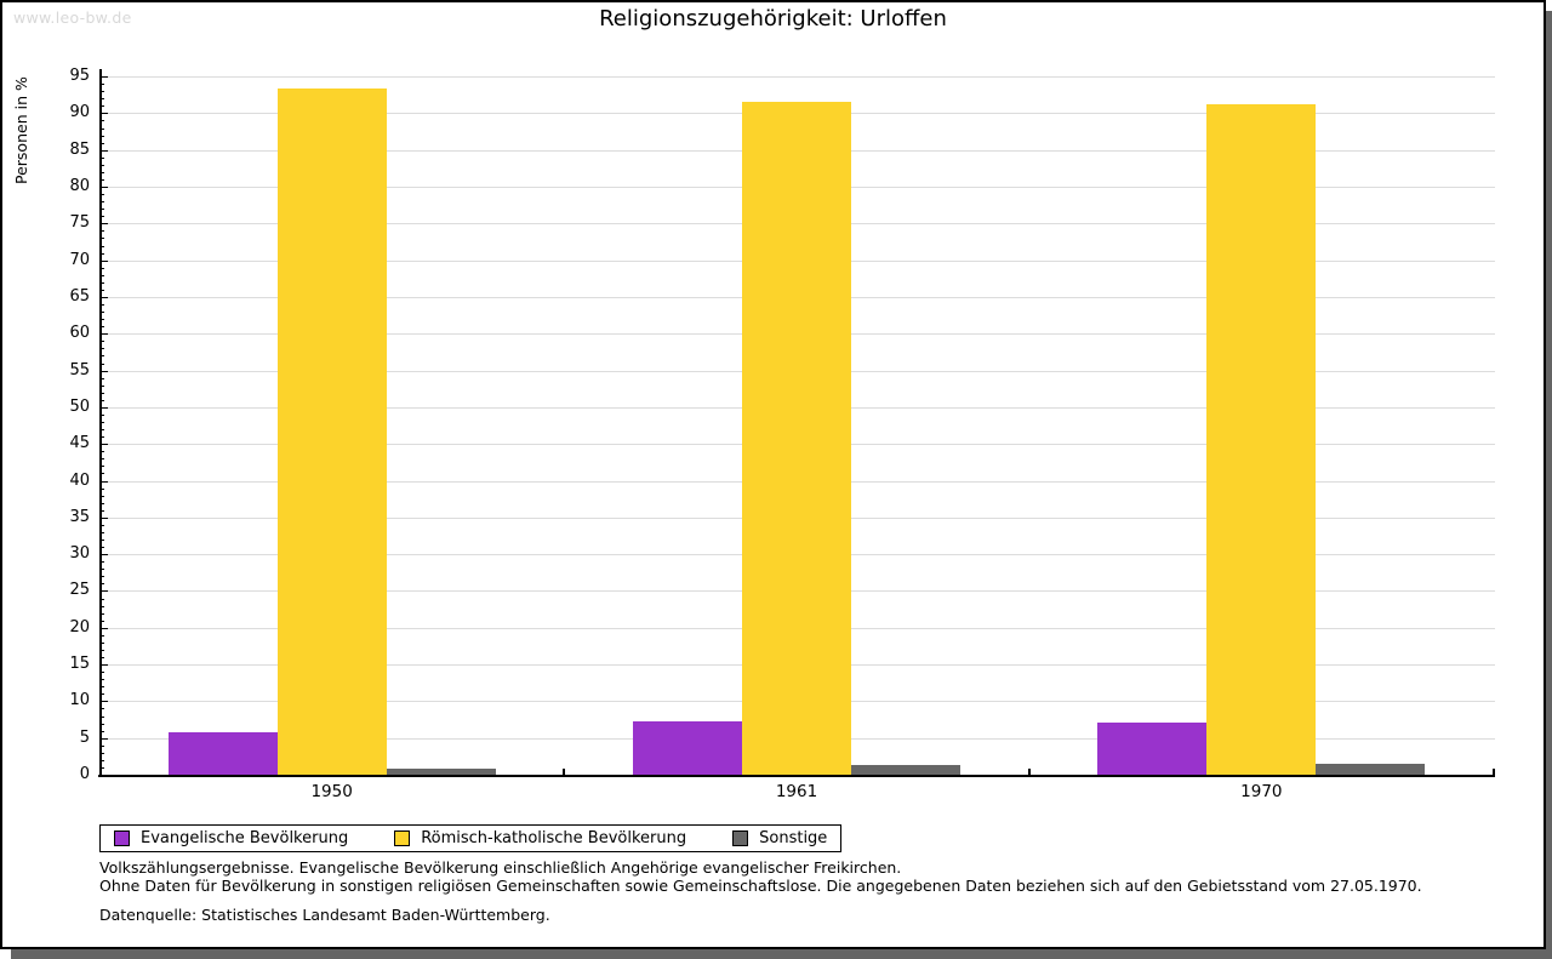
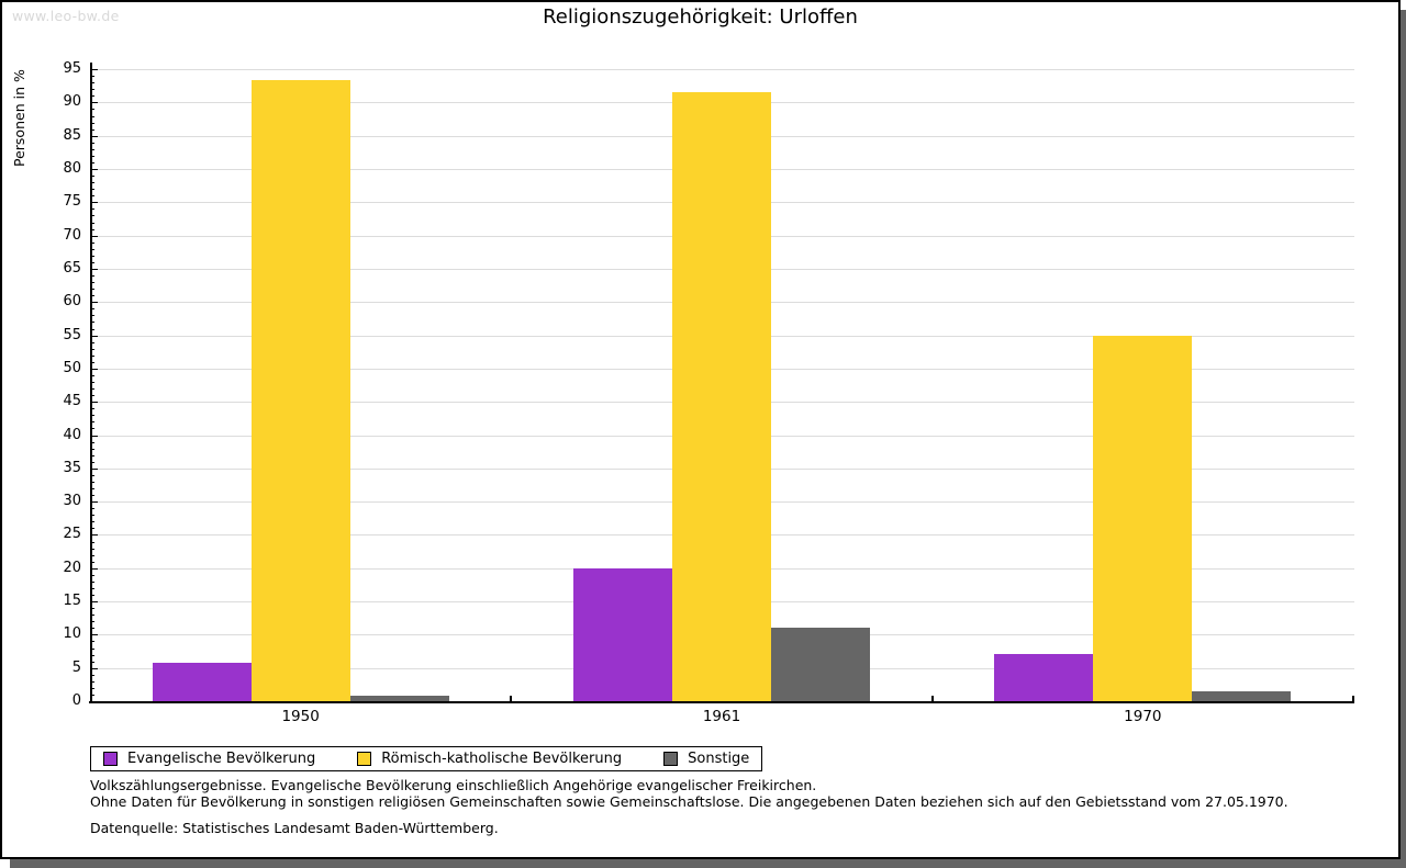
Evangelische Bevölkerung/1961: 7 -> 20
Sonstige/1961: 1 -> 11
Römisch-katholische Bevölkerung/1970: 91 -> 55
